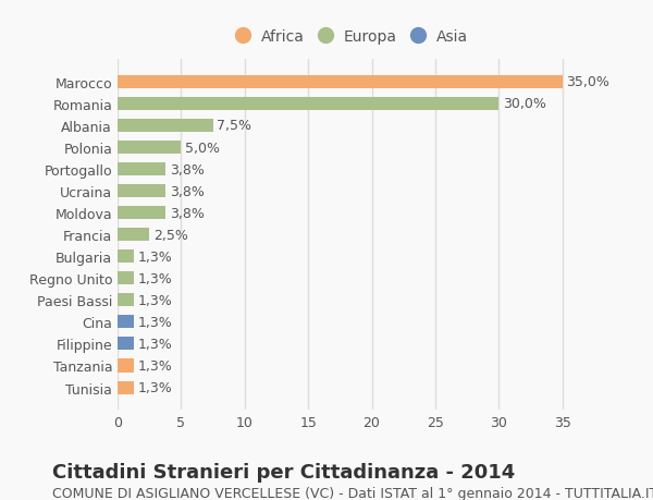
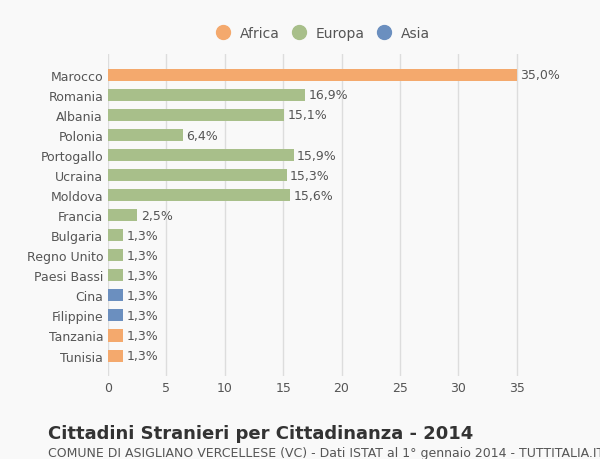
Romania: 30,0% -> 16,9%
Albania: 7,5% -> 15,1%
Polonia: 5,0% -> 6,4%
Portogallo: 3,8% -> 15,9%
Ucraina: 3,8% -> 15,3%
Moldova: 3,8% -> 15,6%
